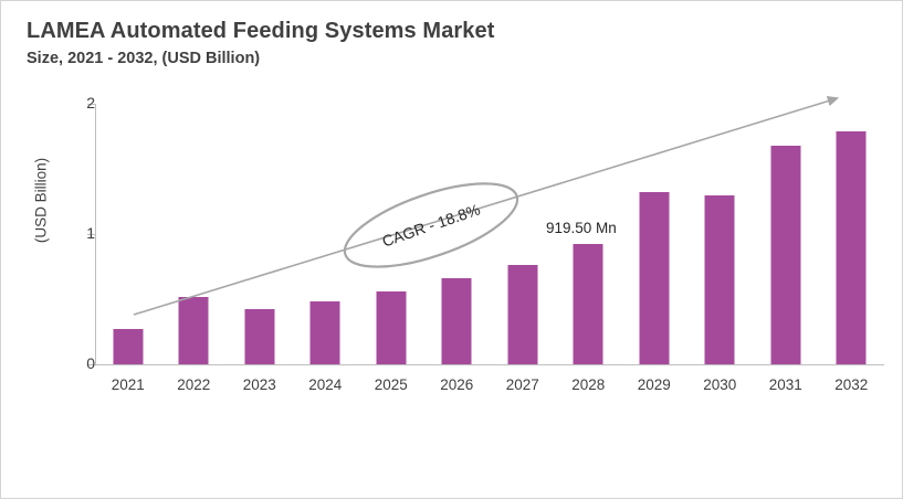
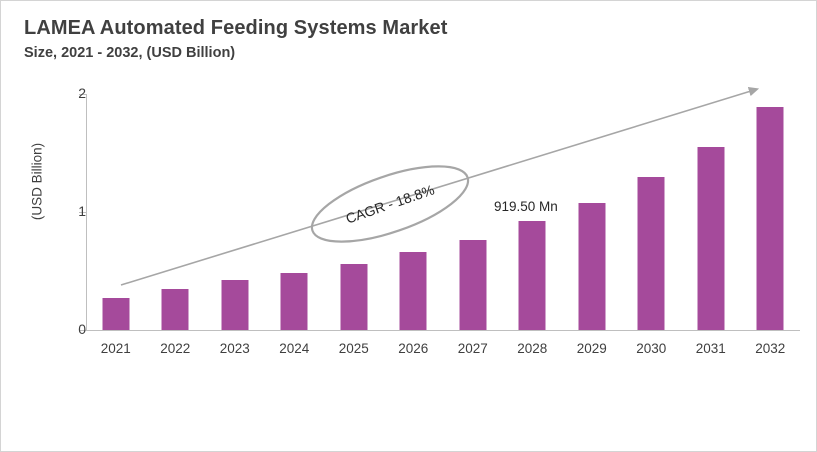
2022: 0.52 -> 0.35
2029: 1.32 -> 1.08
2031: 1.68 -> 1.55
2032: 1.79 -> 1.89
